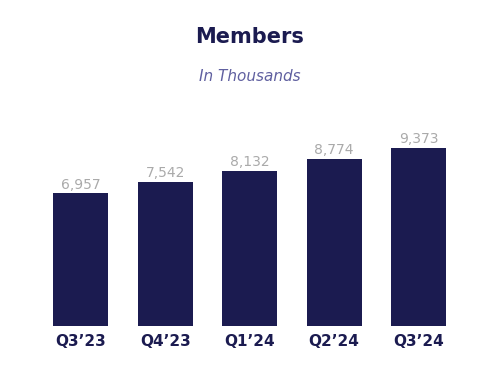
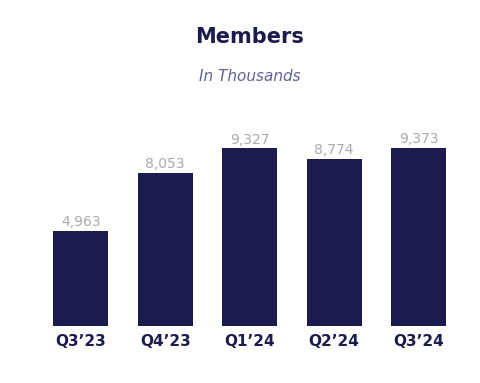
Q3’23: 6,957 -> 4,963
Q4’23: 7,542 -> 8,053
Q1’24: 8,132 -> 9,327
